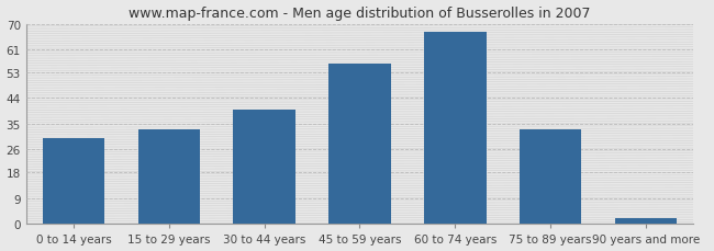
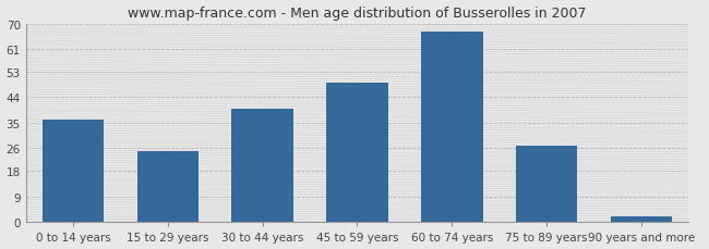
0 to 14 years: 30 -> 36
15 to 29 years: 33 -> 25
45 to 59 years: 56 -> 49
75 to 89 years: 33 -> 27
